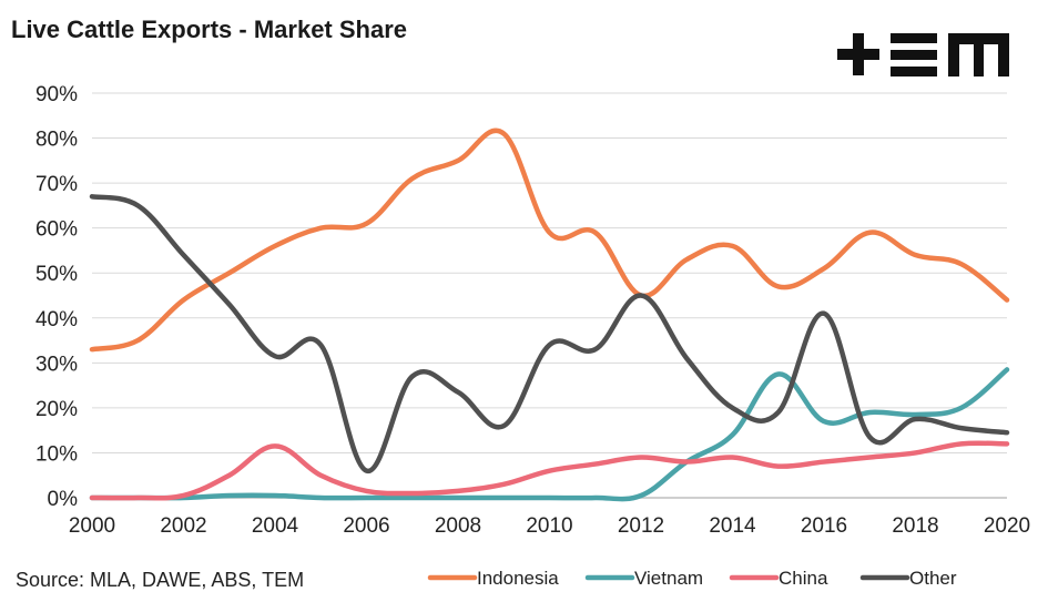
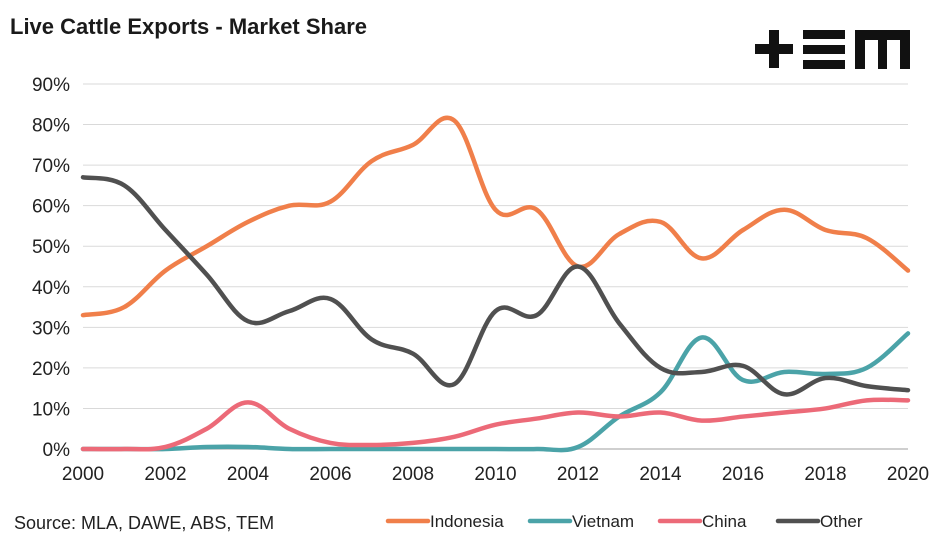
Other/2006: 6% -> 37%
Indonesia/2016: 51% -> 54%
Other/2016: 41% -> 20%
